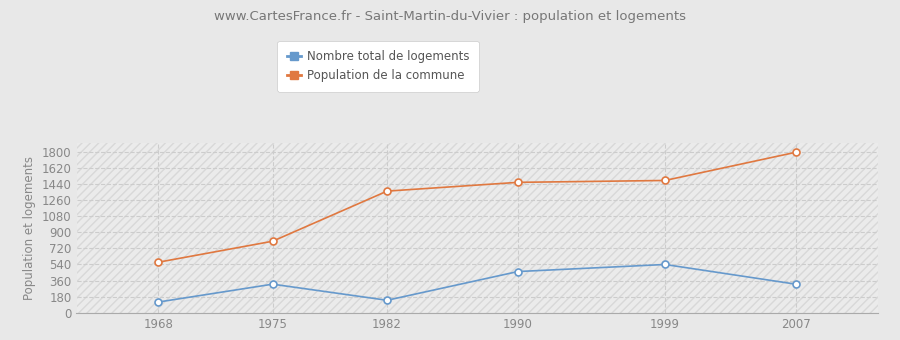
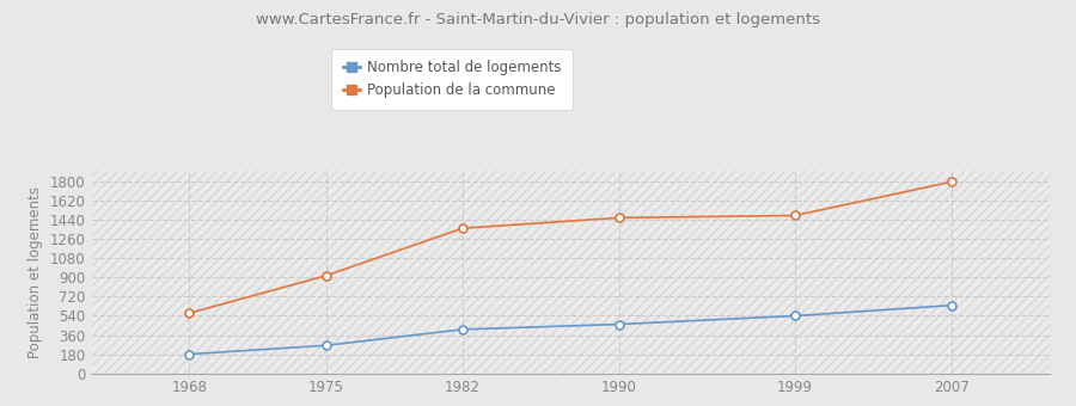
Nombre total de logements/1968: 120 -> 180
Nombre total de logements/1975: 320 -> 260
Population de la commune/1975: 800 -> 920
Nombre total de logements/1982: 140 -> 410
Nombre total de logements/2007: 320 -> 640
